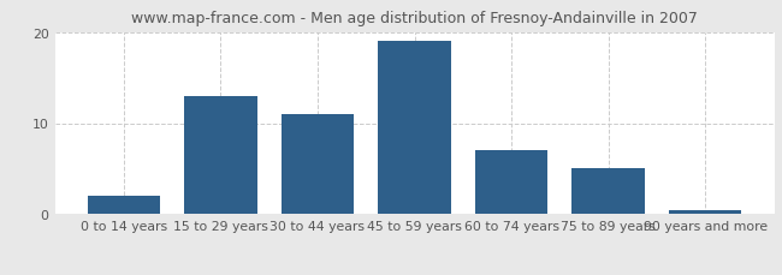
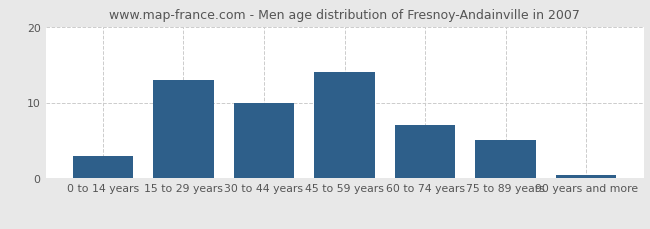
0 to 14 years: 2.0 -> 3.0
30 to 44 years: 11.0 -> 10.0
45 to 59 years: 19.0 -> 14.0
